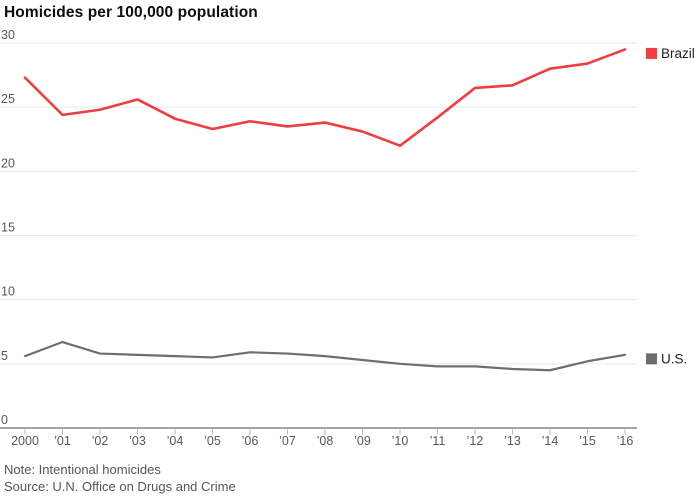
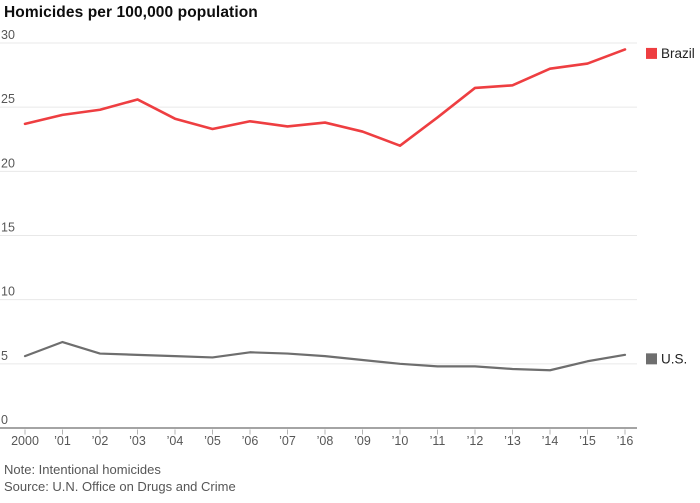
Brazil/2000: 27.3 -> 23.7
